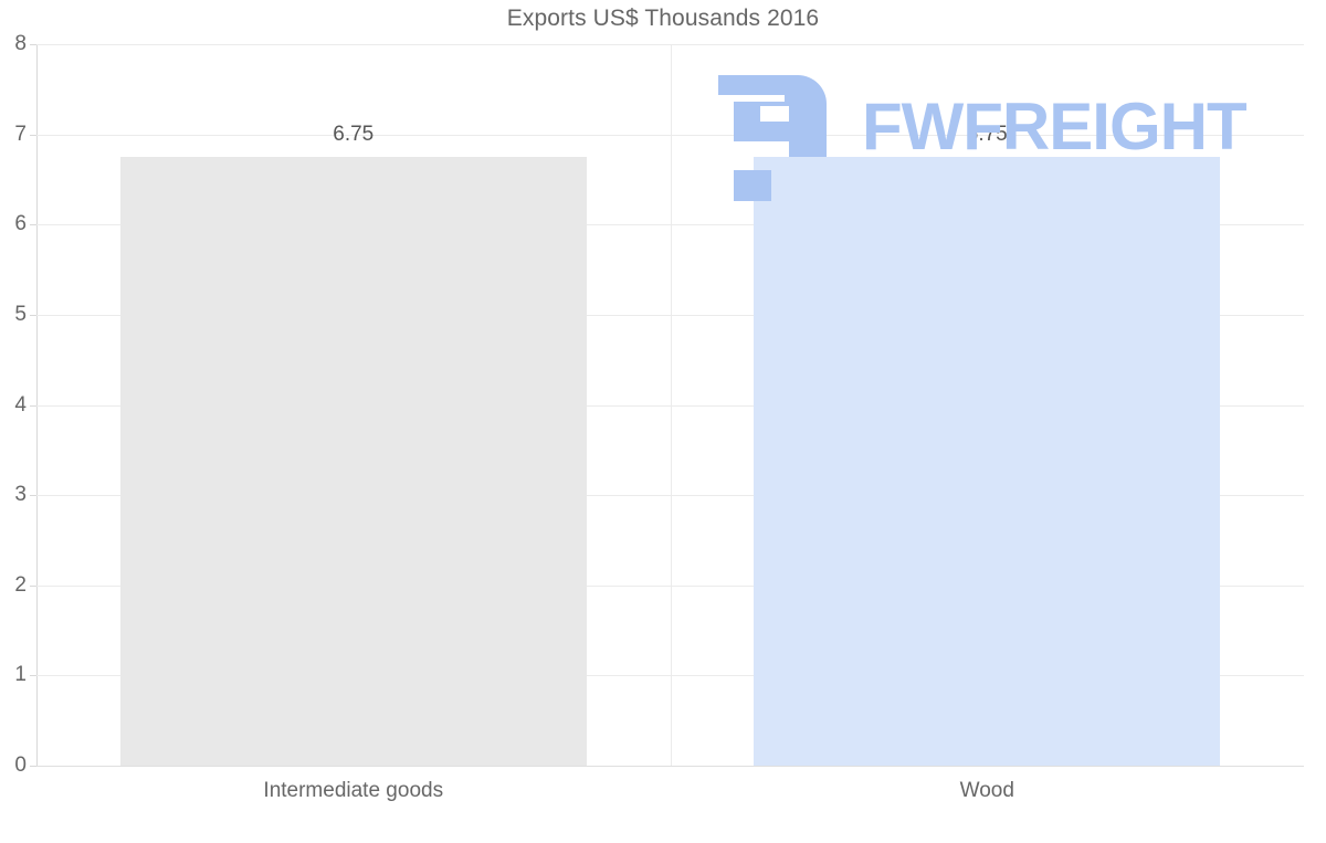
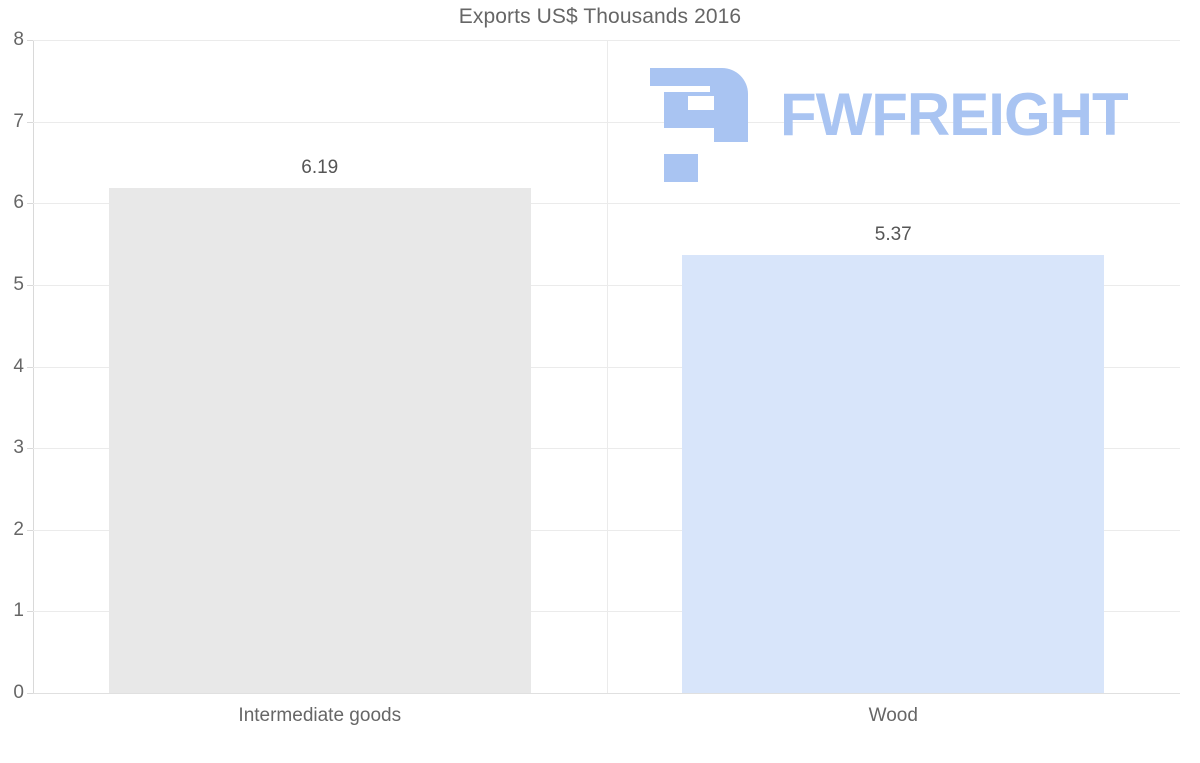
Intermediate goods: 6.75 -> 6.19
Wood: 6.75 -> 5.37
